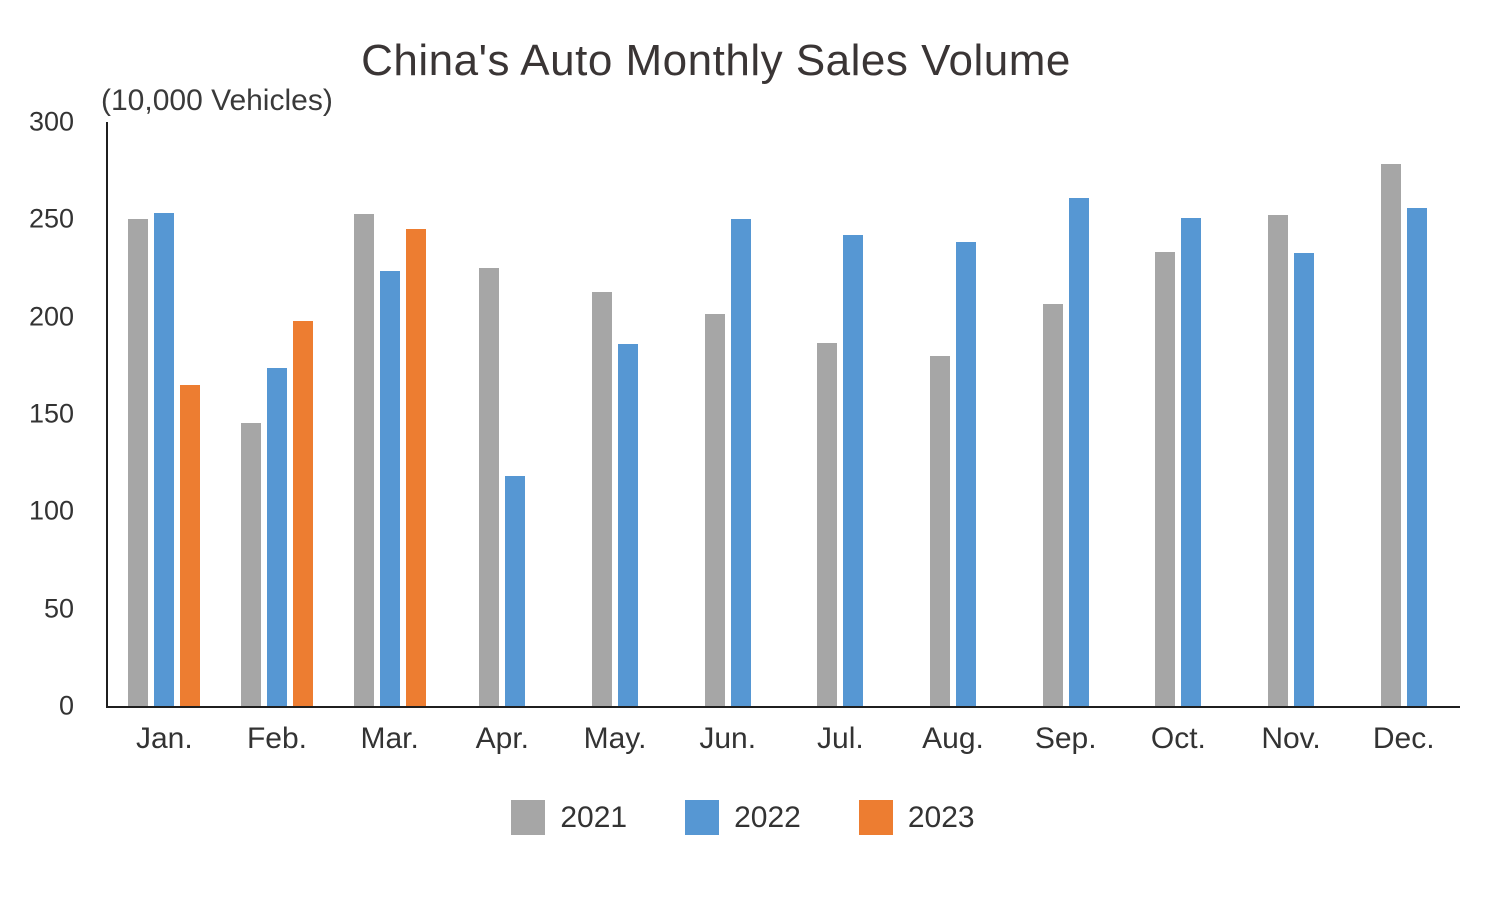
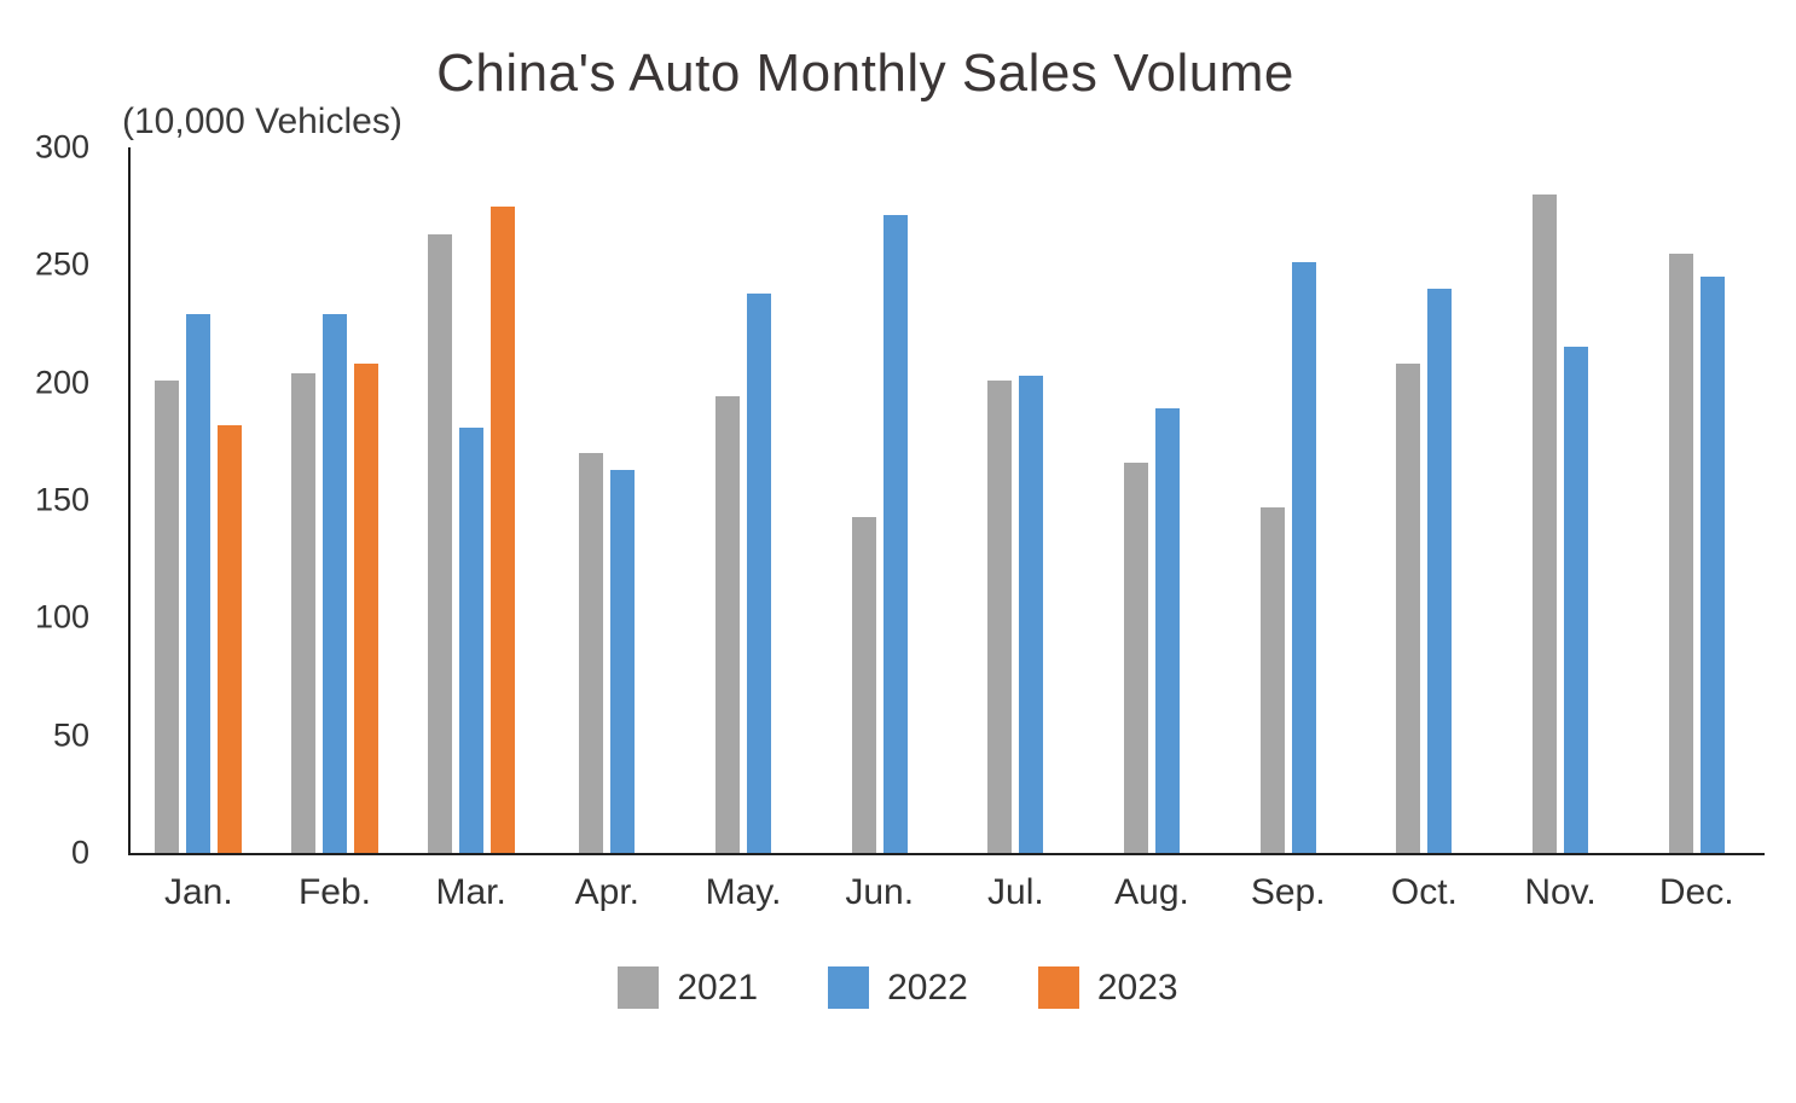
2021/Jan.: 250 -> 201
2022/Jan.: 253 -> 229
2023/Jan.: 165 -> 182
2021/Feb.: 146 -> 204
2022/Feb.: 174 -> 229
2023/Feb.: 198 -> 208
2021/Mar.: 253 -> 263
2022/Mar.: 223 -> 181
2023/Mar.: 245 -> 275
2021/Apr.: 225 -> 170
2022/Apr.: 118 -> 163
2021/May.: 213 -> 194
2022/May.: 186 -> 238
2021/Jun.: 202 -> 143
2022/Jun.: 250 -> 271
2021/Jul.: 186 -> 201
2022/Jul.: 242 -> 203
2021/Aug.: 180 -> 166
2022/Aug.: 238 -> 189
2021/Sep.: 207 -> 147
2022/Sep.: 261 -> 251
2021/Oct.: 233 -> 208
2022/Oct.: 250 -> 240
2021/Nov.: 252 -> 280
2022/Nov.: 233 -> 215
2021/Dec.: 279 -> 255
2022/Dec.: 256 -> 245
